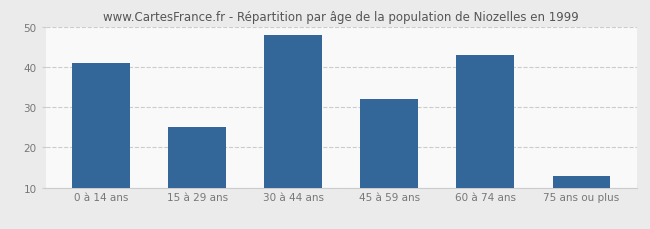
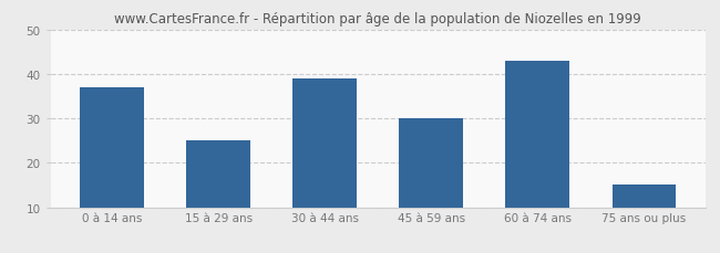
0 à 14 ans: 41 -> 37
30 à 44 ans: 48 -> 39
45 à 59 ans: 32 -> 30
75 ans ou plus: 13 -> 15
